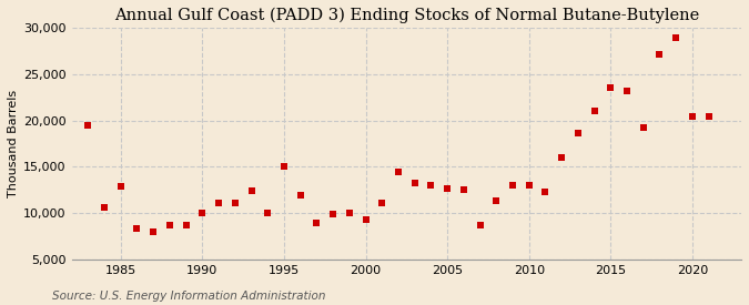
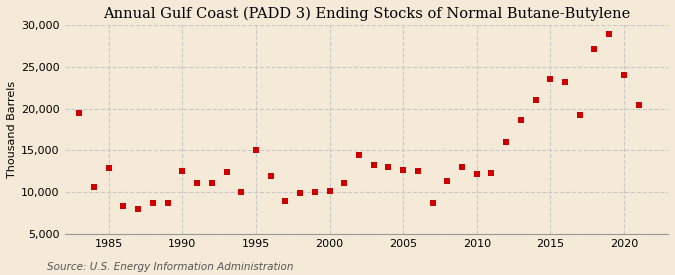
1990: 10,000 -> 12,600
2000: 9,300 -> 10,200
2010: 13,000 -> 12,200
2020: 20,400 -> 24,000
